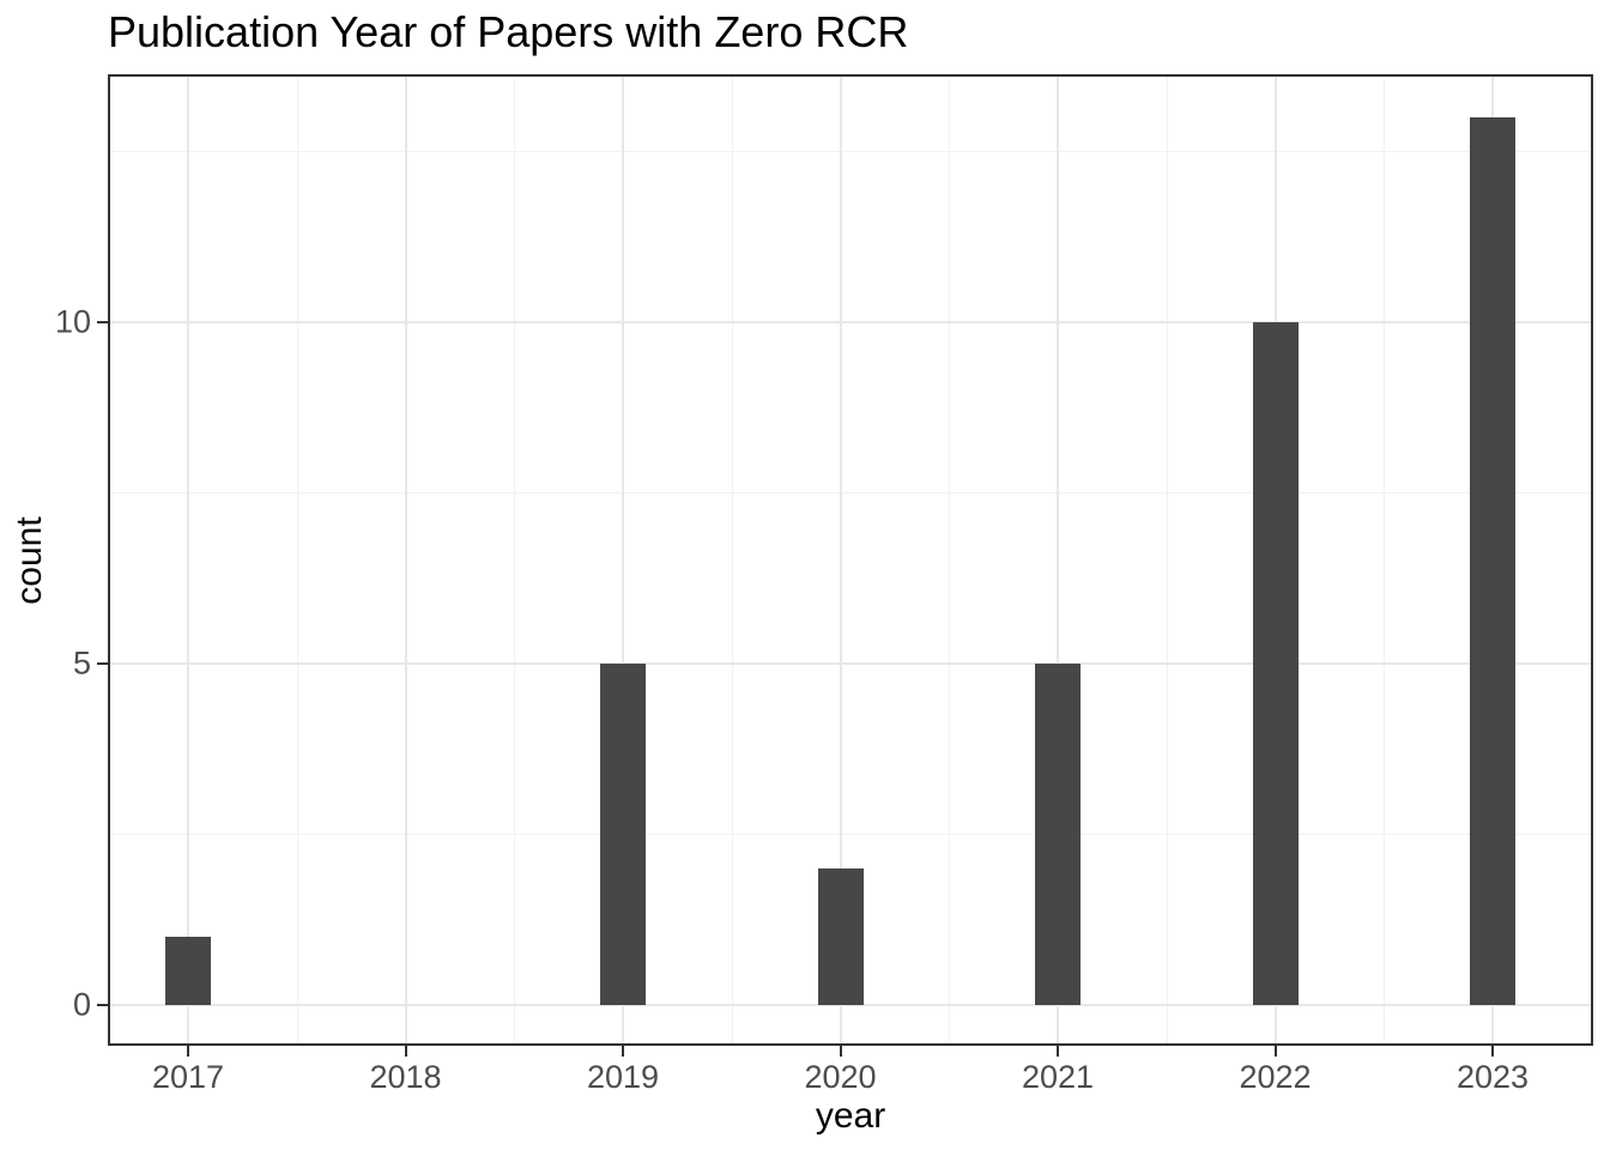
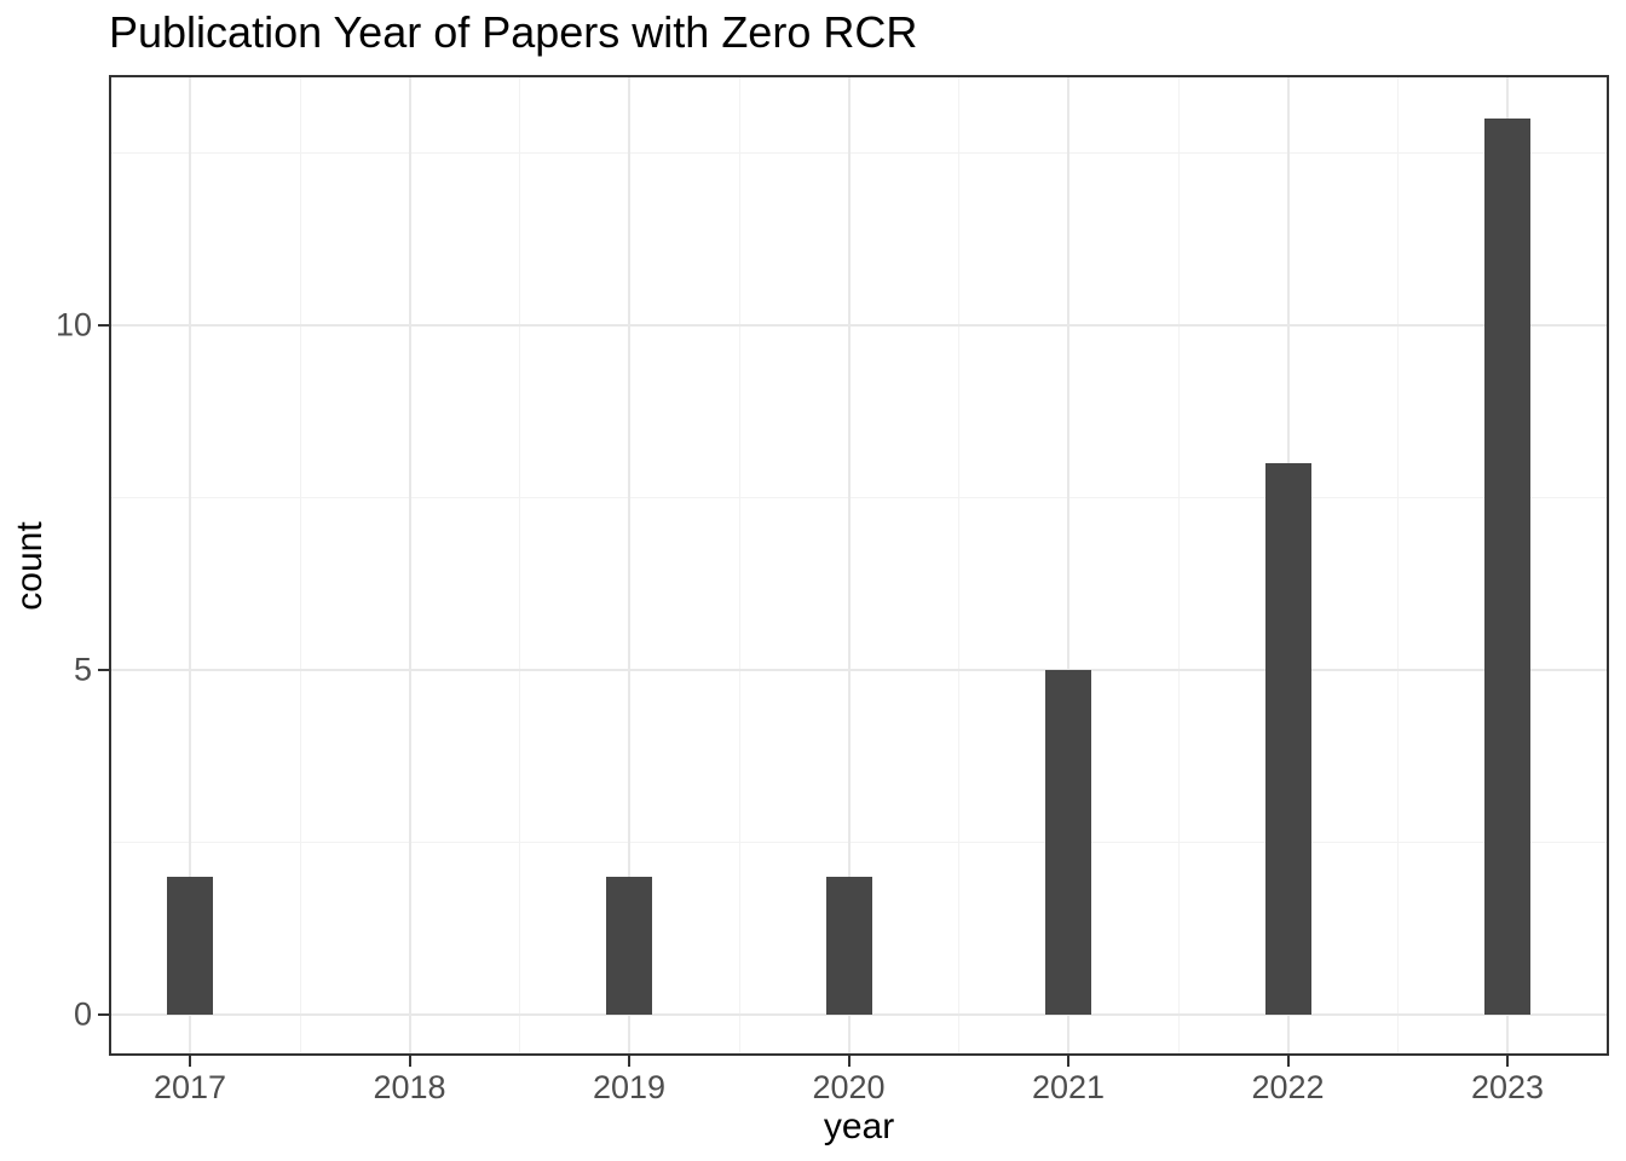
2017: 1 -> 2
2019: 5 -> 2
2022: 10 -> 8
